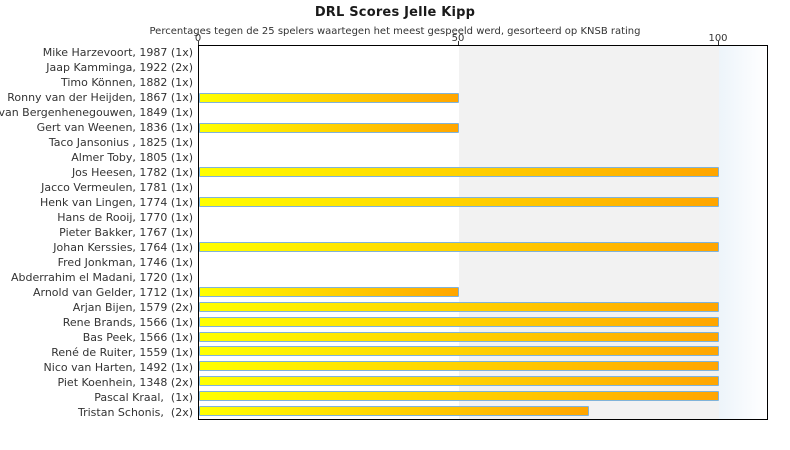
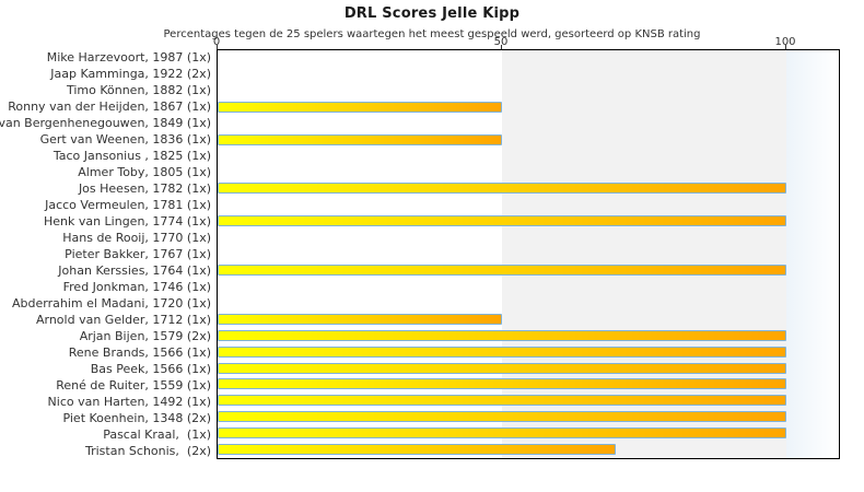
Tristan Schonis, (2x): 75 -> 70
